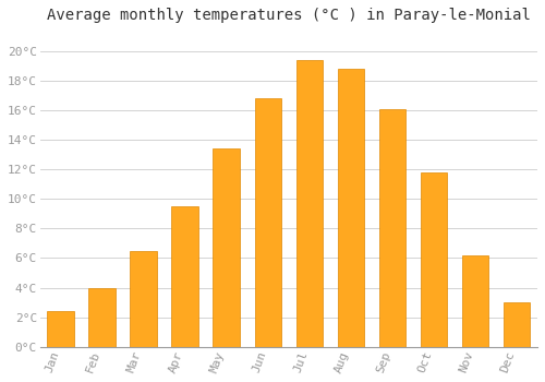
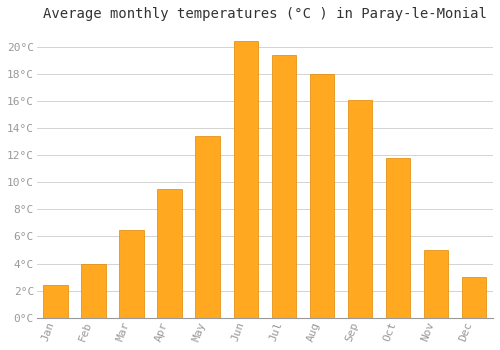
Jun: 16.8°C -> 20.4°C
Aug: 18.8°C -> 18.0°C
Nov: 6.2°C -> 5.0°C
